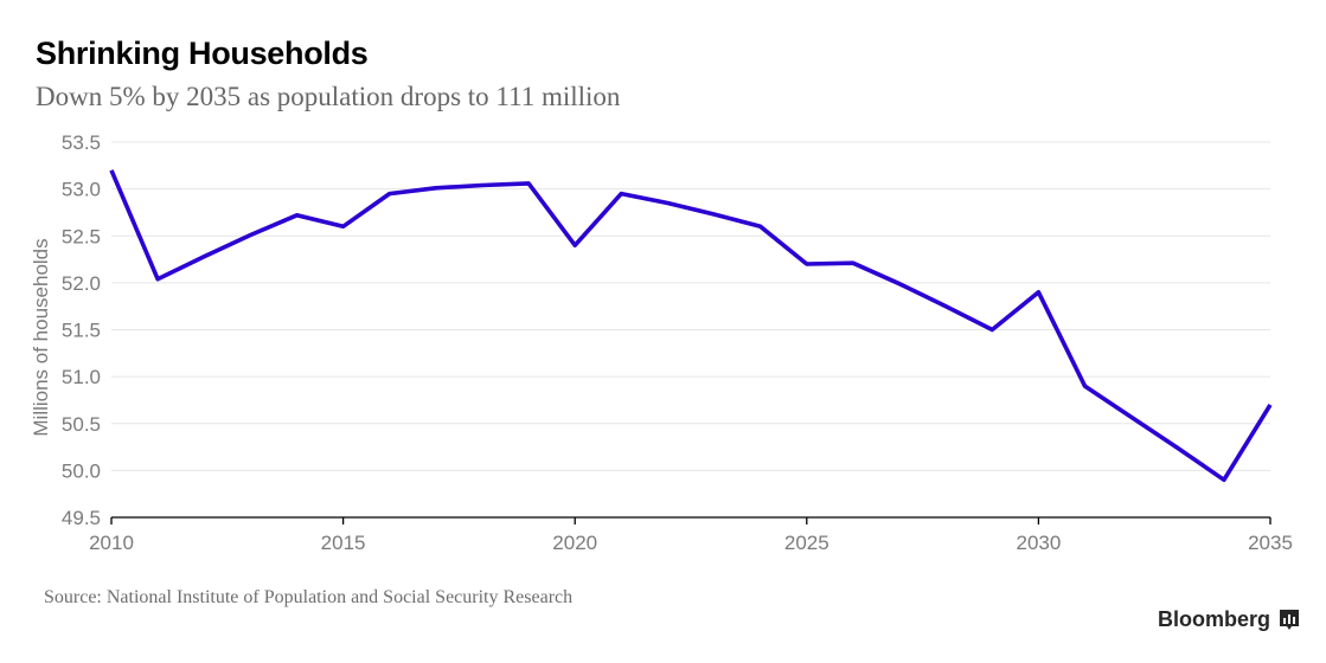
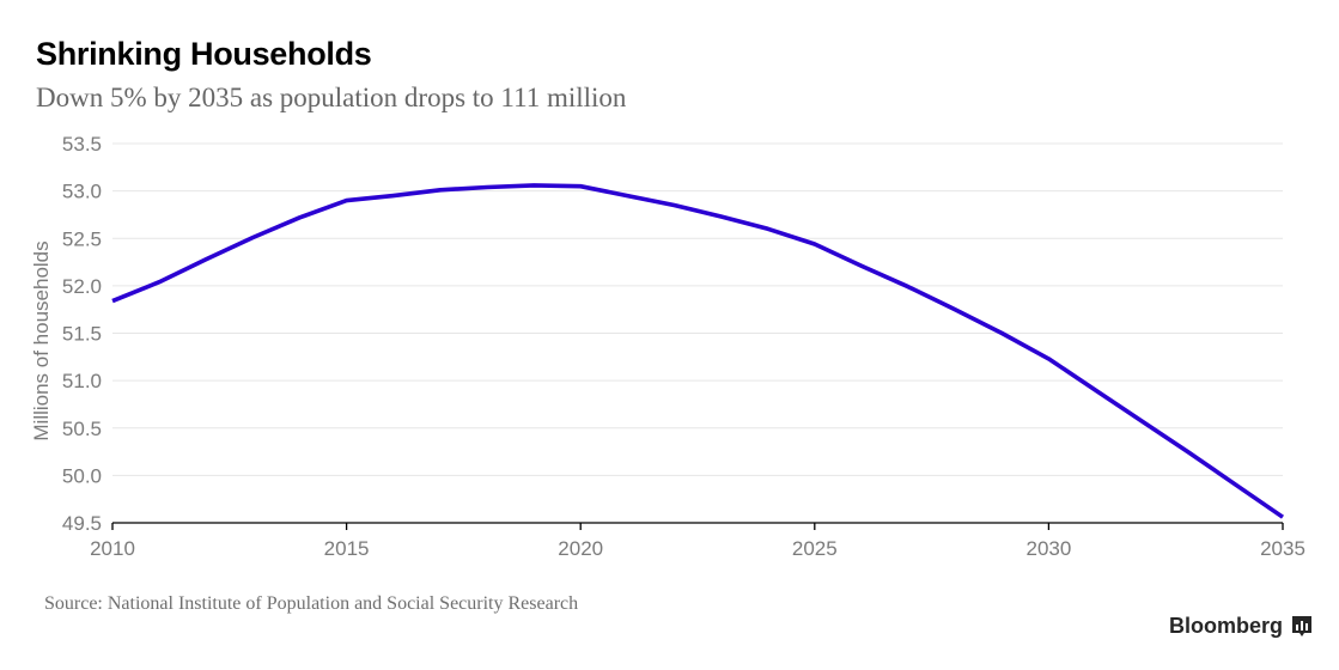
2010: 53.2 -> 51.8
2015: 52.6 -> 52.9
2020: 52.4 -> 53.0
2025: 52.2 -> 52.4
2030: 51.9 -> 51.2
2035: 50.7 -> 49.6
